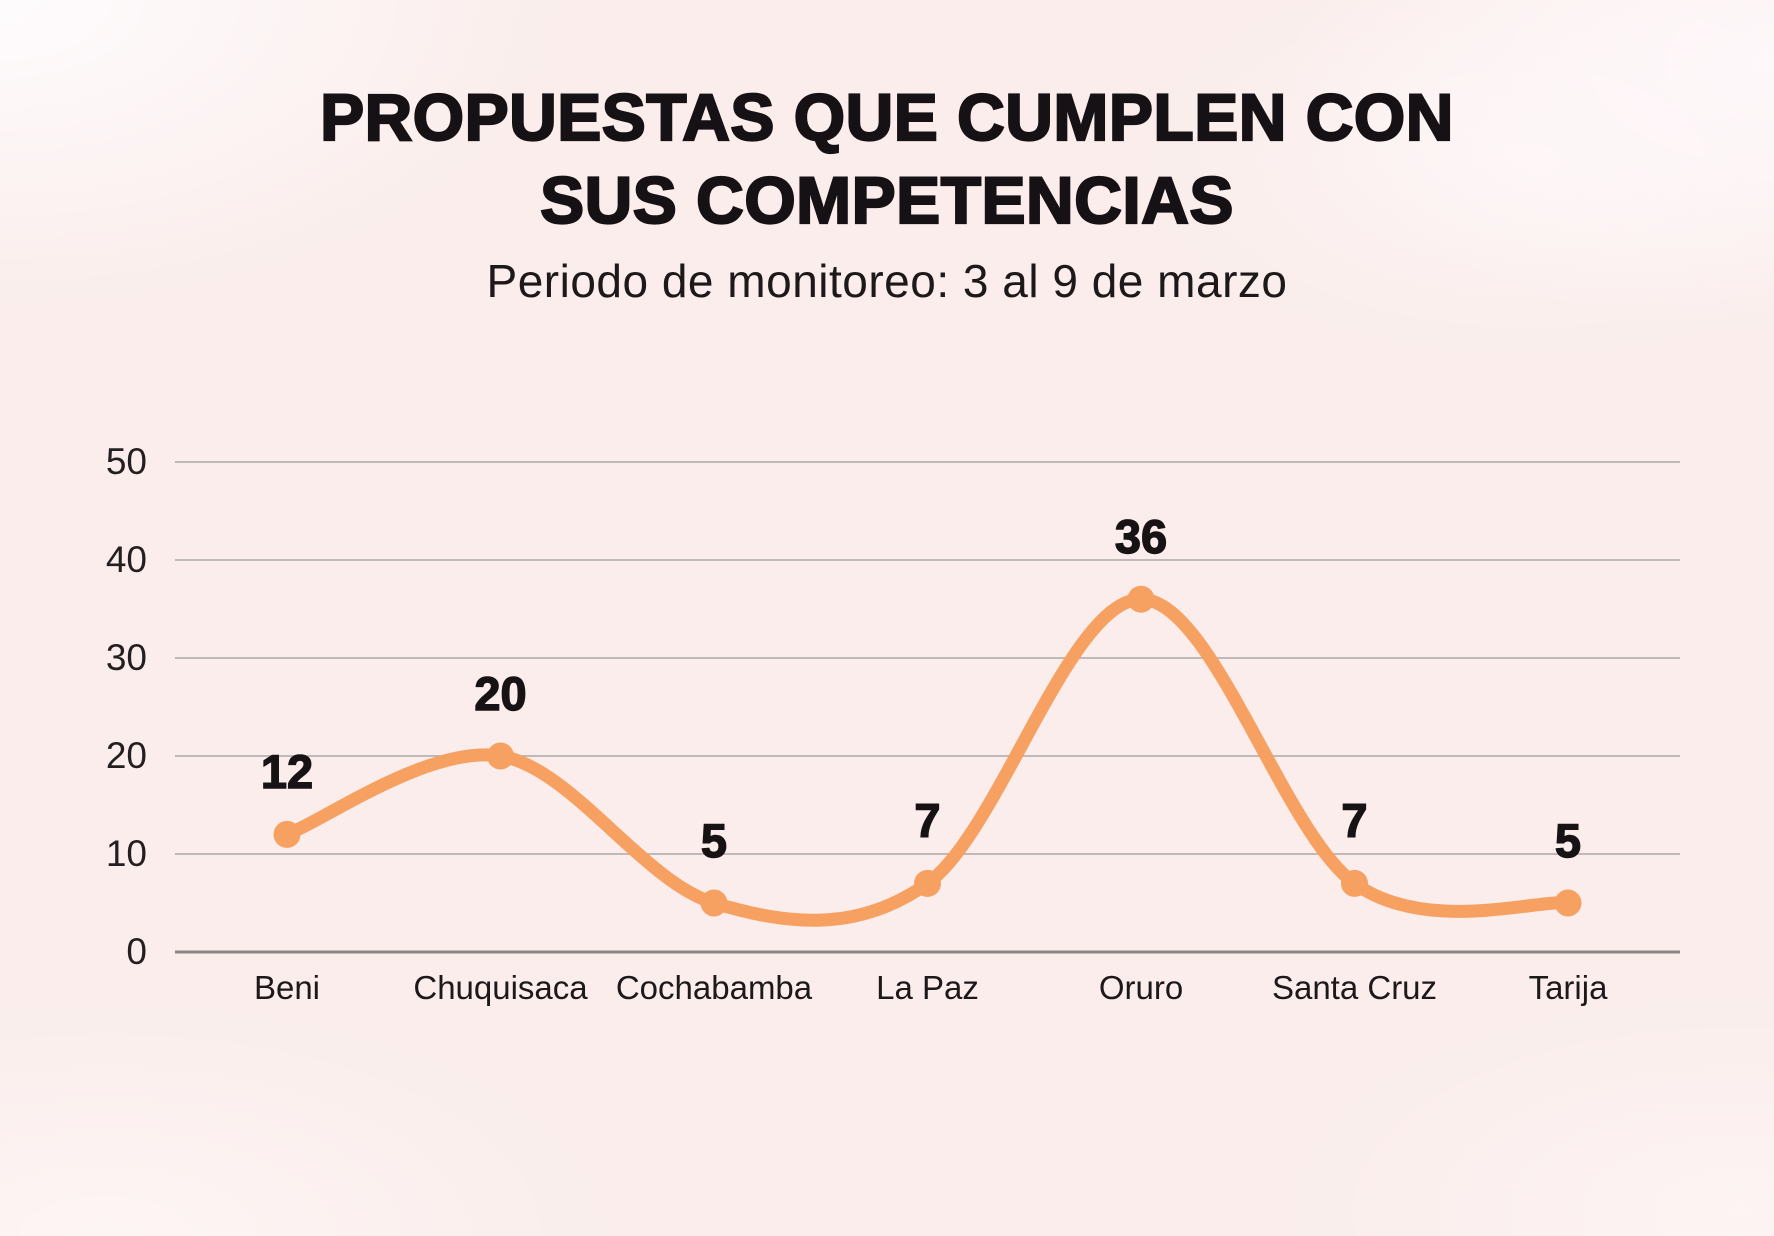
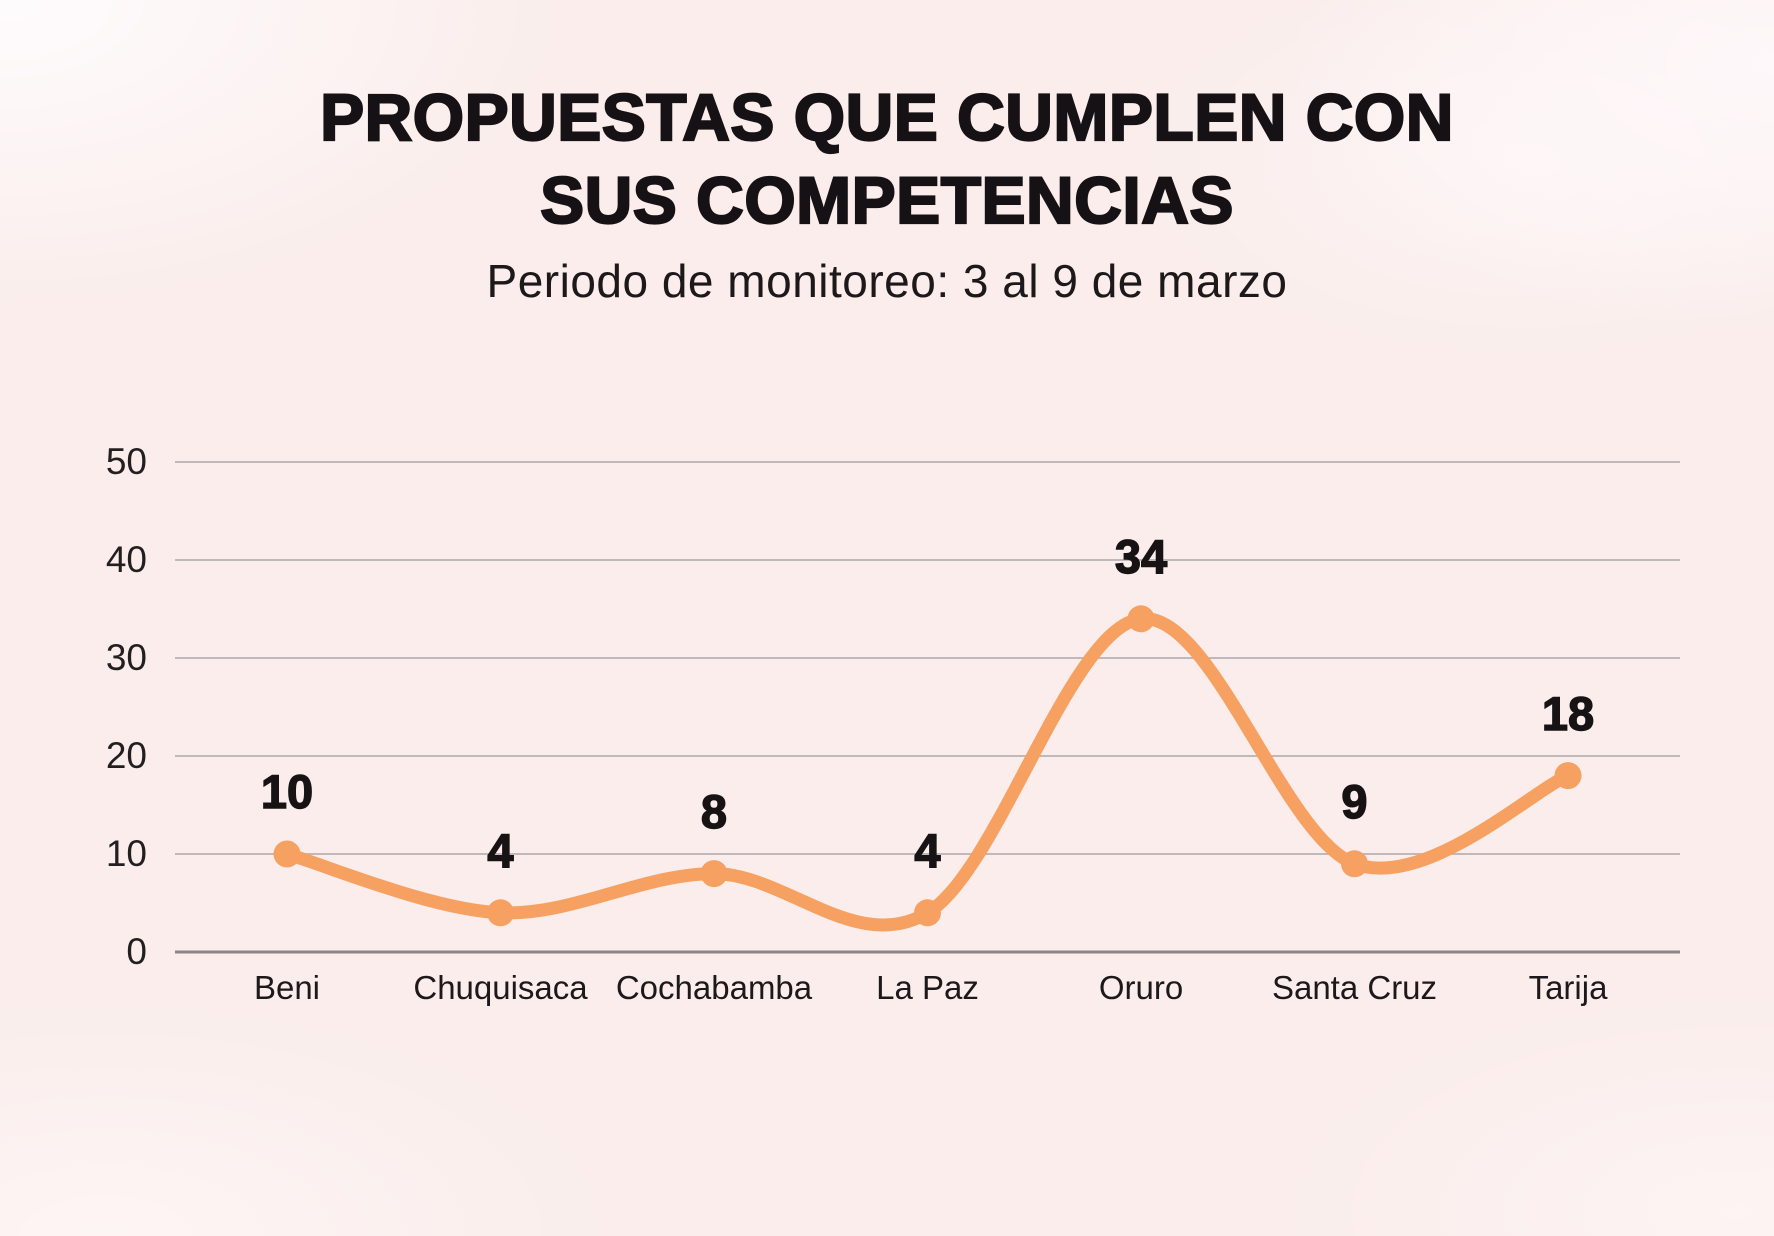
Beni: 12 -> 10
Chuquisaca: 20 -> 4
Cochabamba: 5 -> 8
La Paz: 7 -> 4
Oruro: 36 -> 34
Santa Cruz: 7 -> 9
Tarija: 5 -> 18
